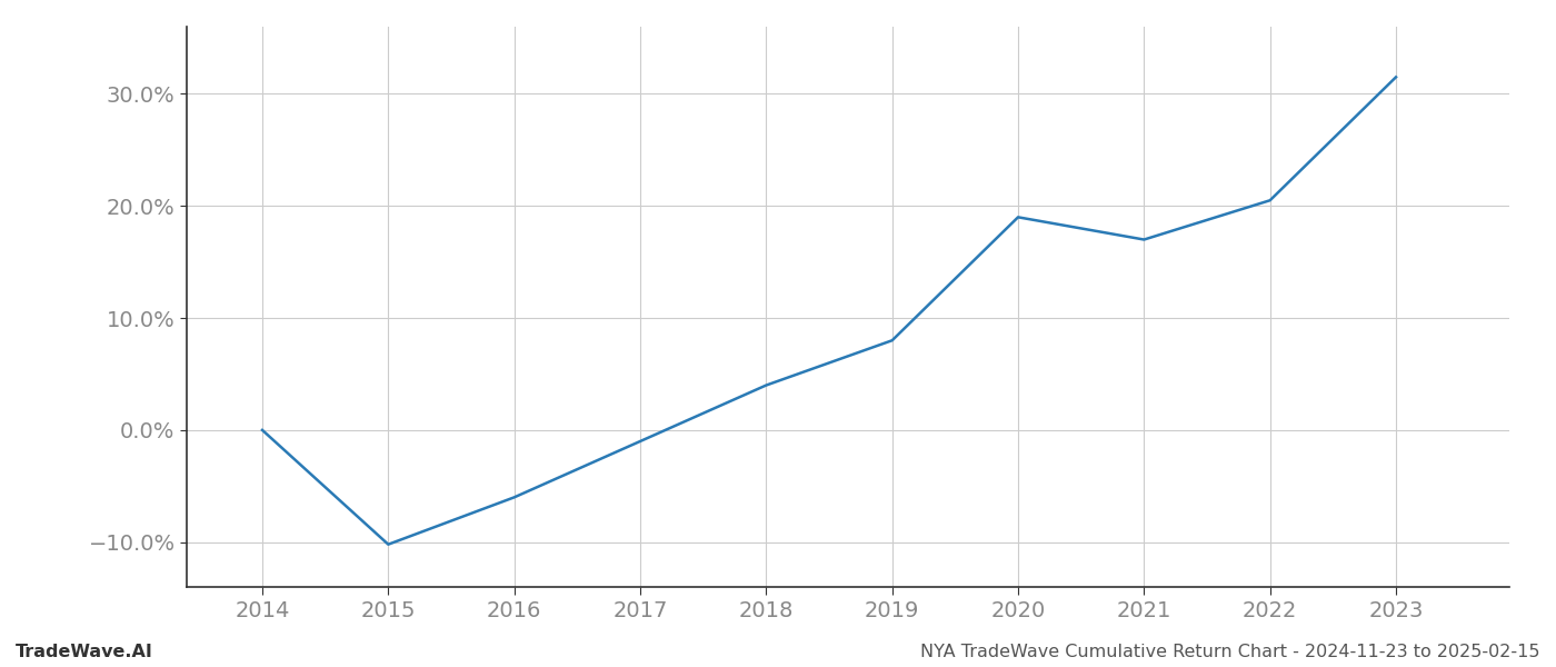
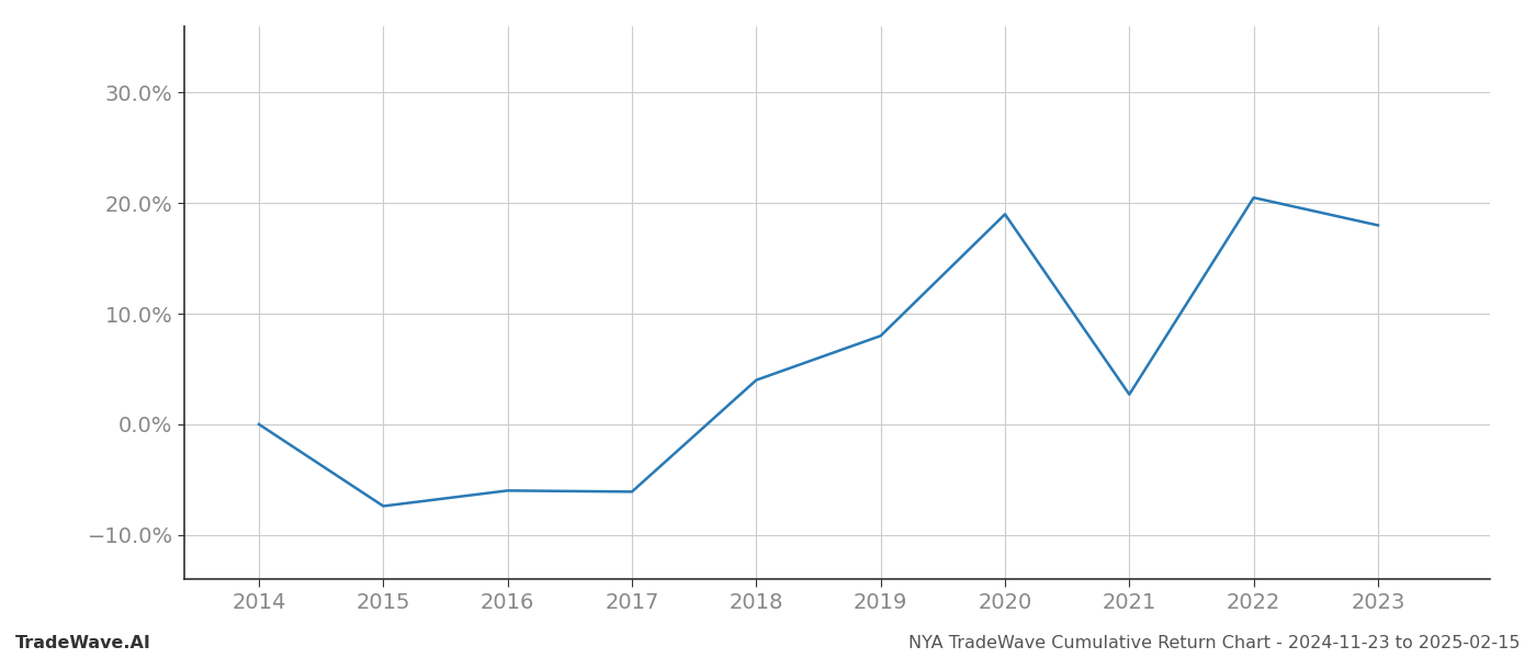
2015: -10.2% -> -7.4%
2017: -1.0% -> -6.1%
2021: 17.0% -> 2.7%
2023: 31.5% -> 18.0%
